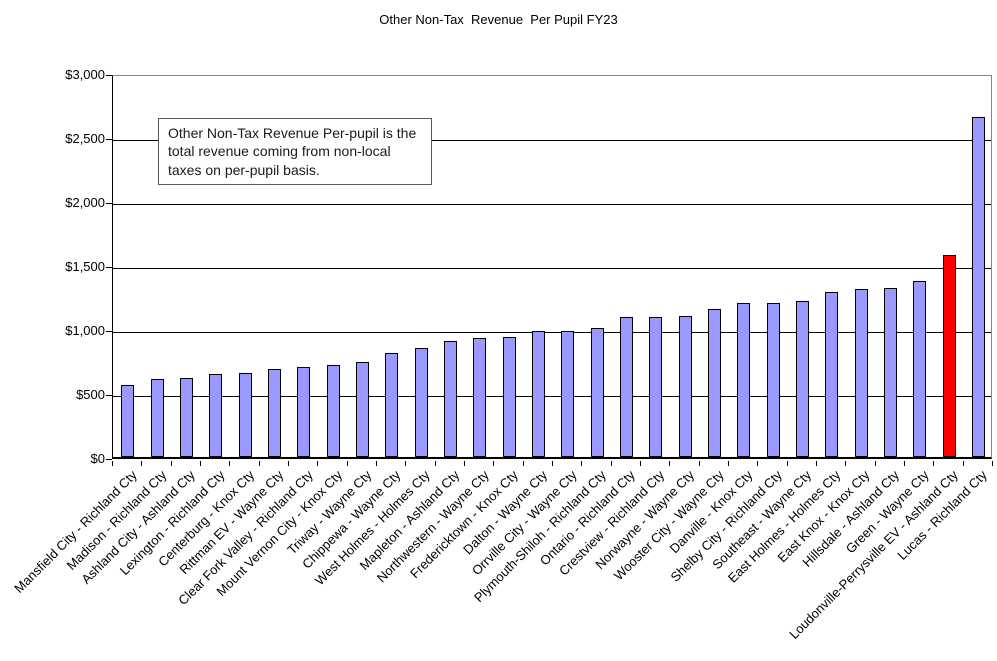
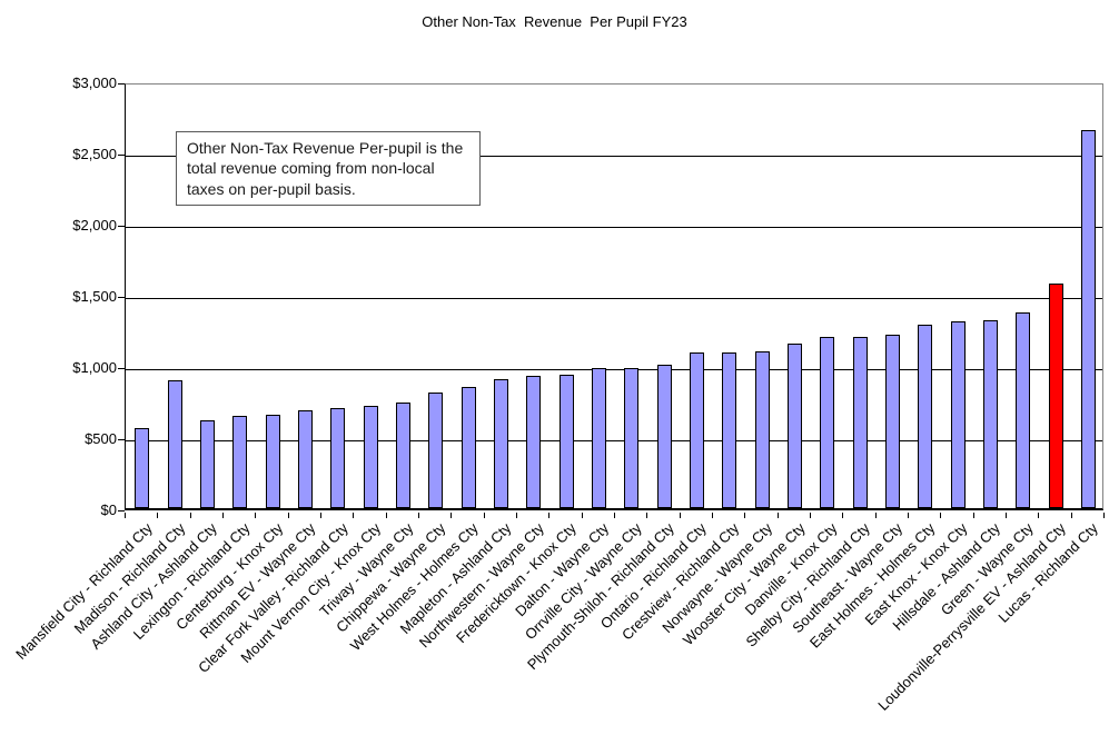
Madison - Richland Cty: $610 -> $900
